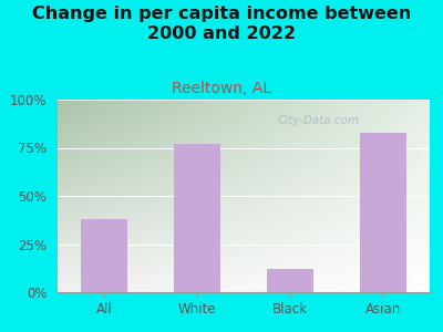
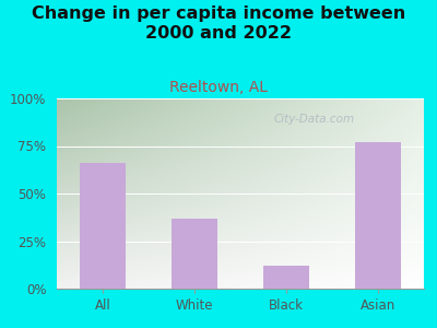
All: 38% -> 66%
White: 77% -> 37%
Asian: 83% -> 77%
